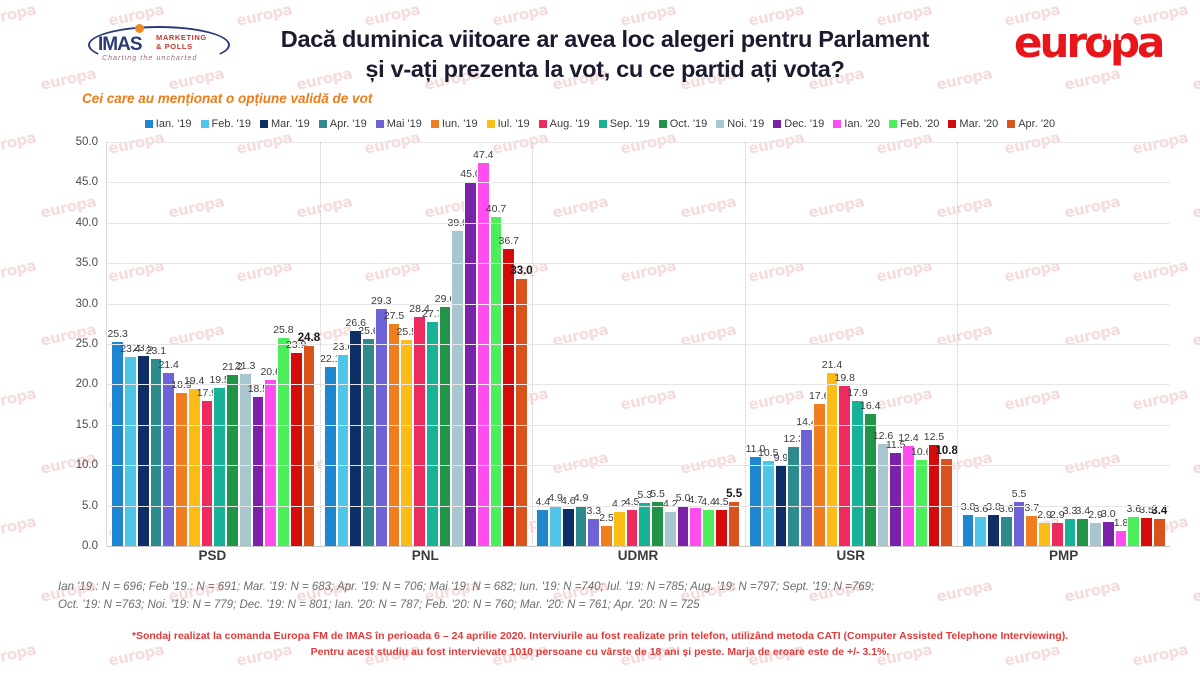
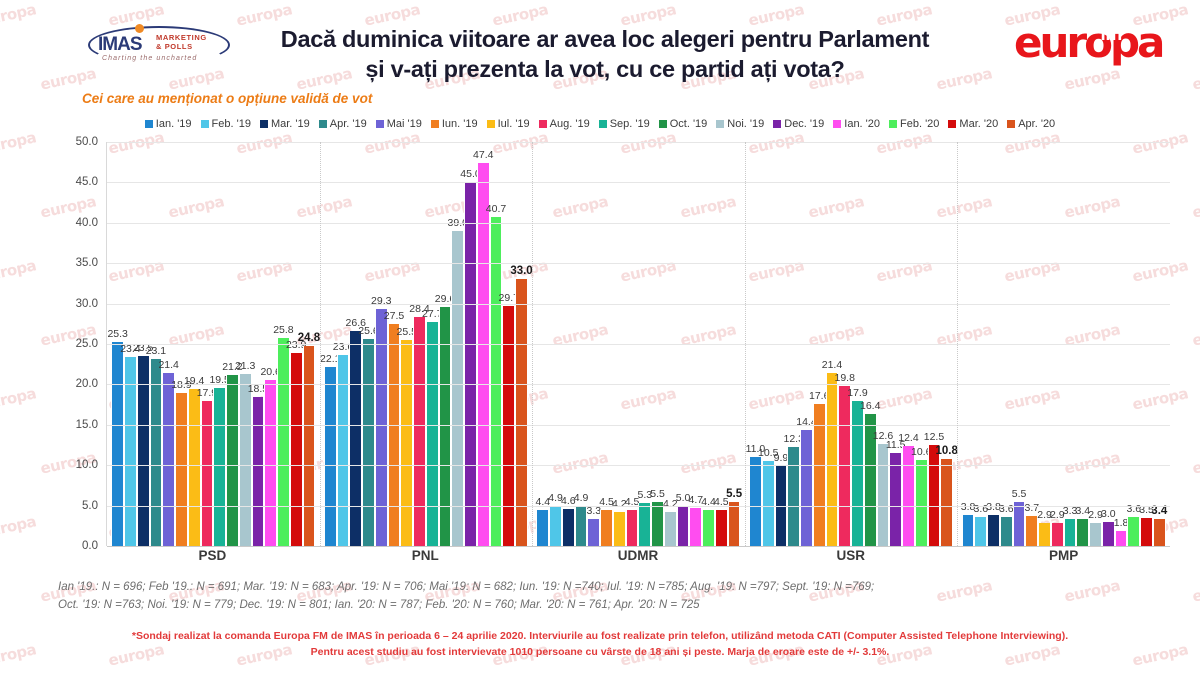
Mar. '20/PNL: 36.7 -> 29.7
Iun. '19/UDMR: 2.5 -> 4.5
